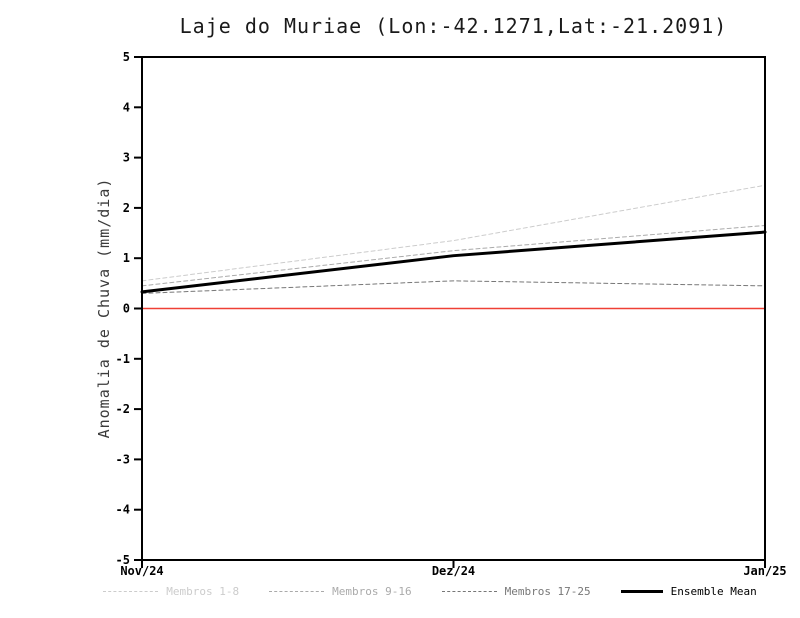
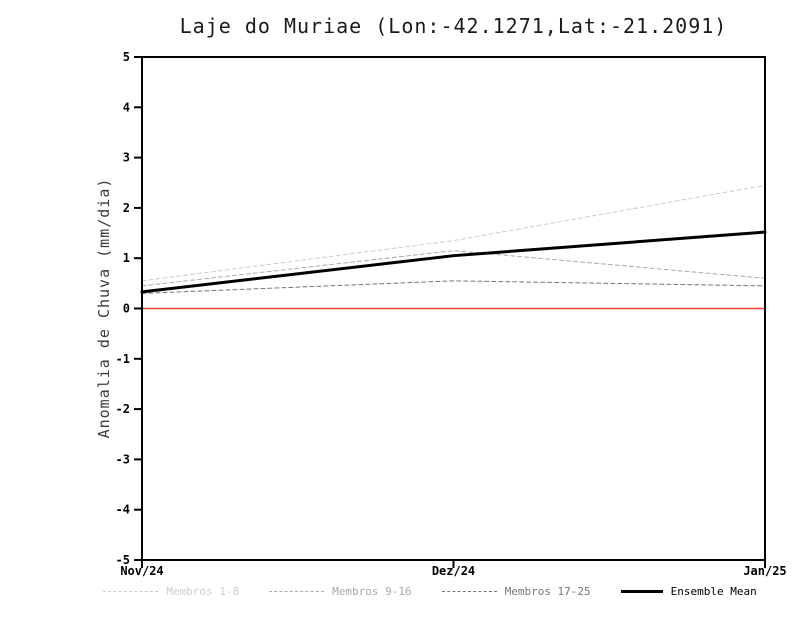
Membros 9-16/Jan/25: 1.6 -> 0.6
